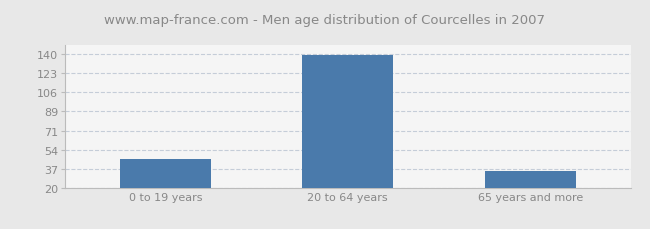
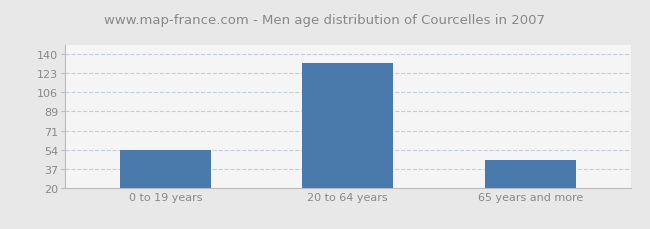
0 to 19 years: 46 -> 54
20 to 64 years: 139 -> 132
65 years and more: 35 -> 45
